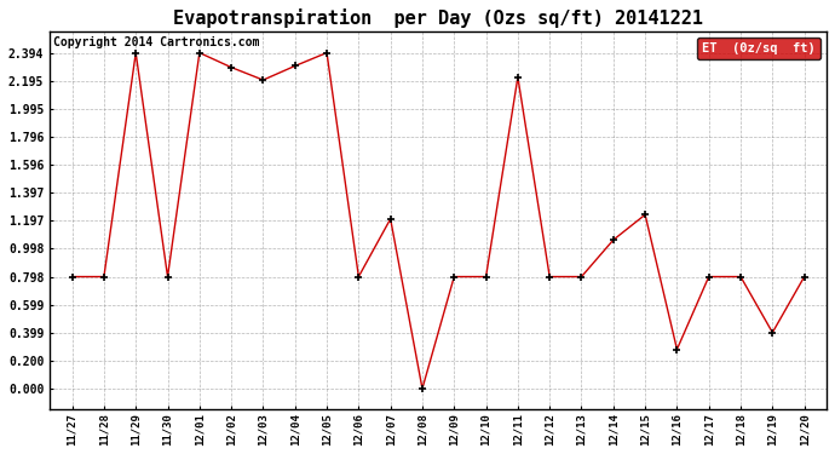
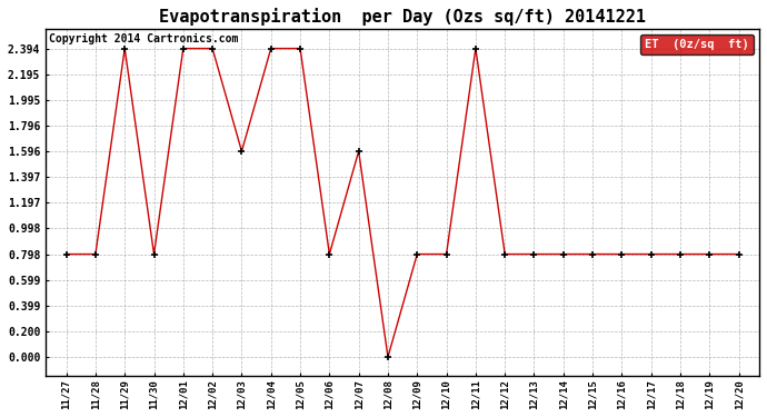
12/02: 2.29 -> 2.39
12/03: 2.20 -> 1.60
12/04: 2.30 -> 2.39
12/07: 1.21 -> 1.60
12/11: 2.22 -> 2.39
12/14: 1.06 -> 0.80
12/15: 1.24 -> 0.80
12/16: 0.28 -> 0.80
12/19: 0.40 -> 0.80
